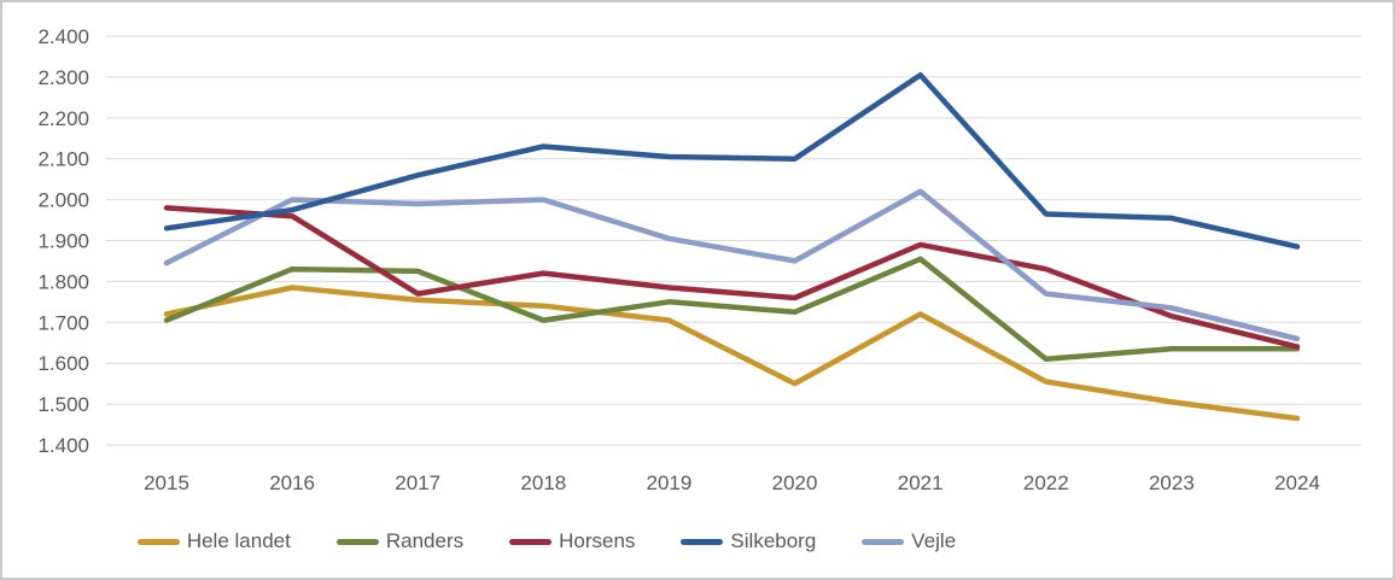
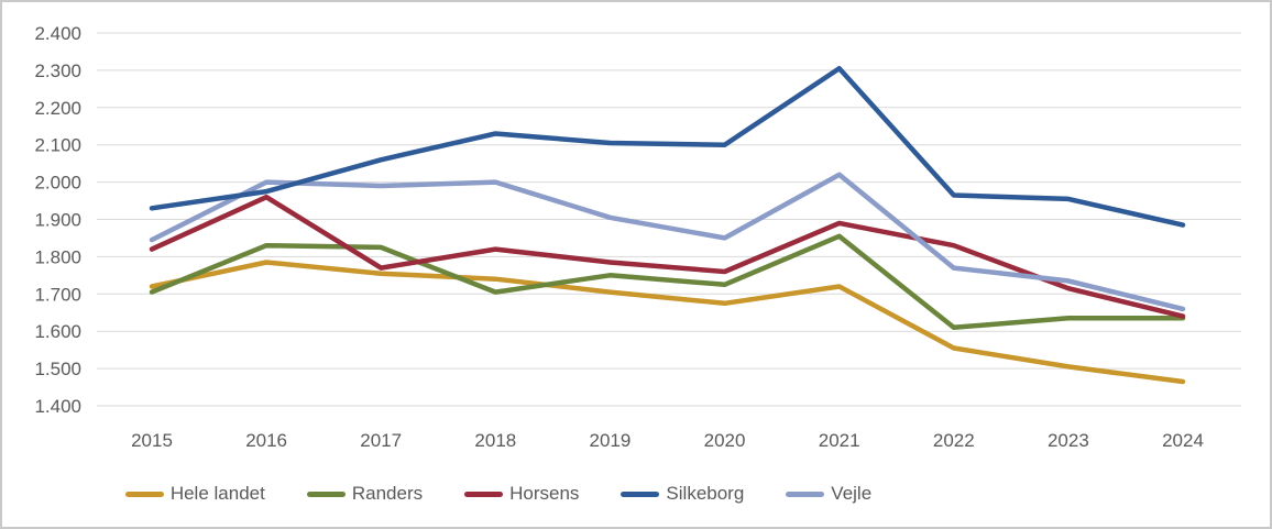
Horsens/2015: 1980 -> 1820
Hele landet/2020: 1550 -> 1680
